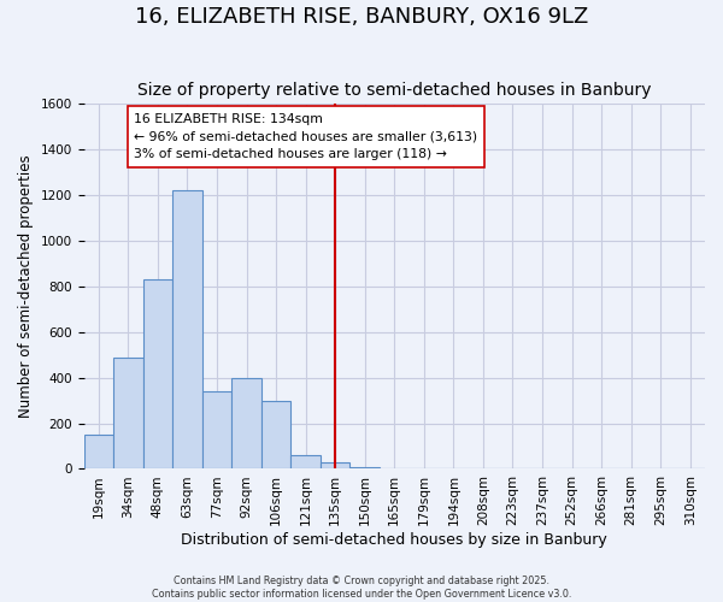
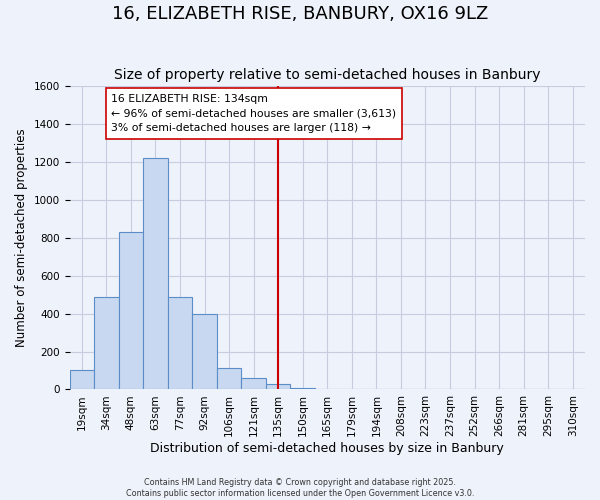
19sqm: 150 -> 100
77sqm: 340 -> 490
106sqm: 300 -> 120
